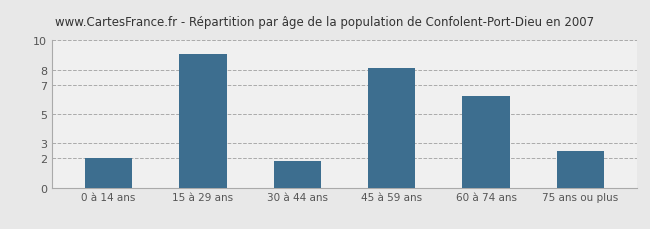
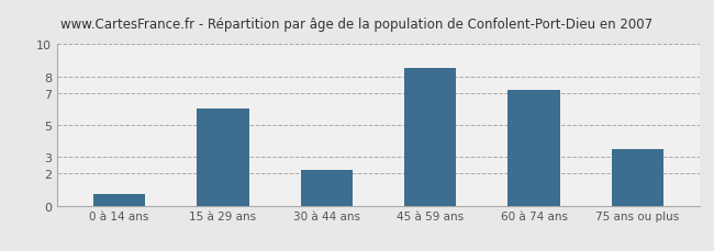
0 à 14 ans: 2.0 -> 0.7
15 à 29 ans: 9.1 -> 6.0
30 à 44 ans: 1.8 -> 2.2
45 à 59 ans: 8.1 -> 8.5
60 à 74 ans: 6.2 -> 7.2
75 ans ou plus: 2.5 -> 3.5
